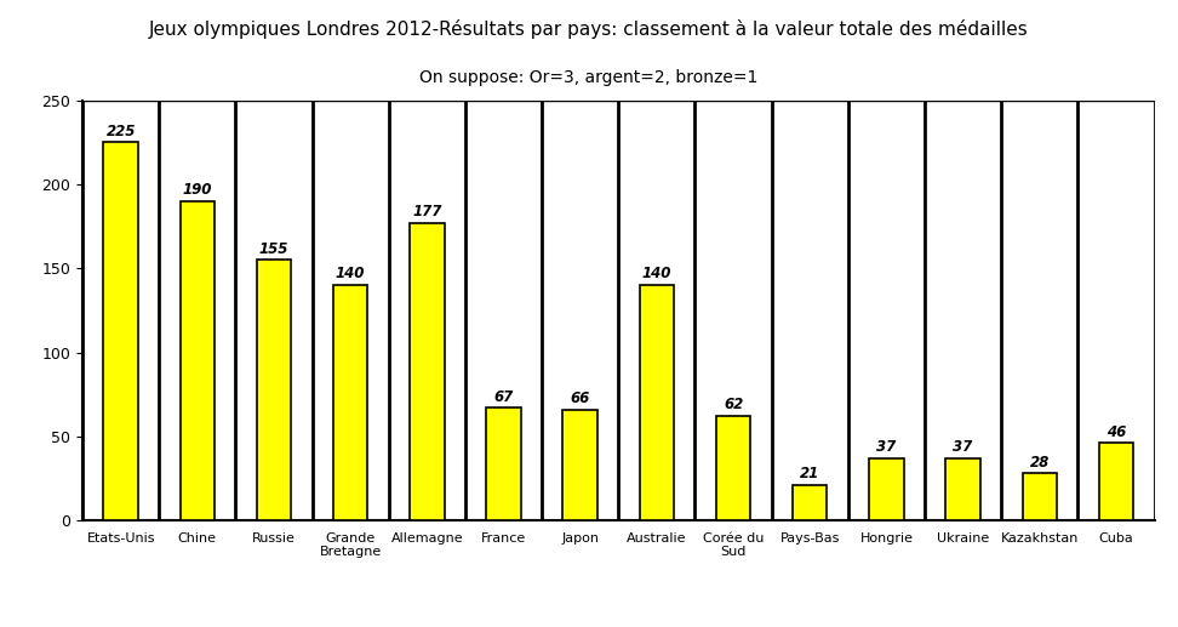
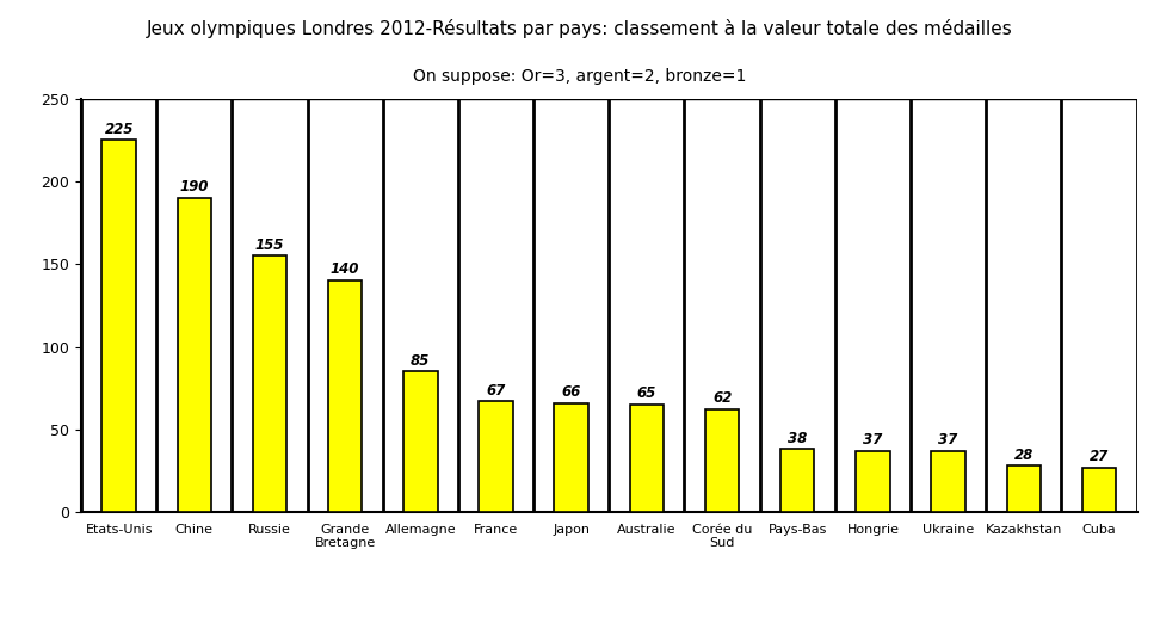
Allemagne: 177 -> 85
Australie: 140 -> 65
Pays-Bas: 21 -> 38
Cuba: 46 -> 27
